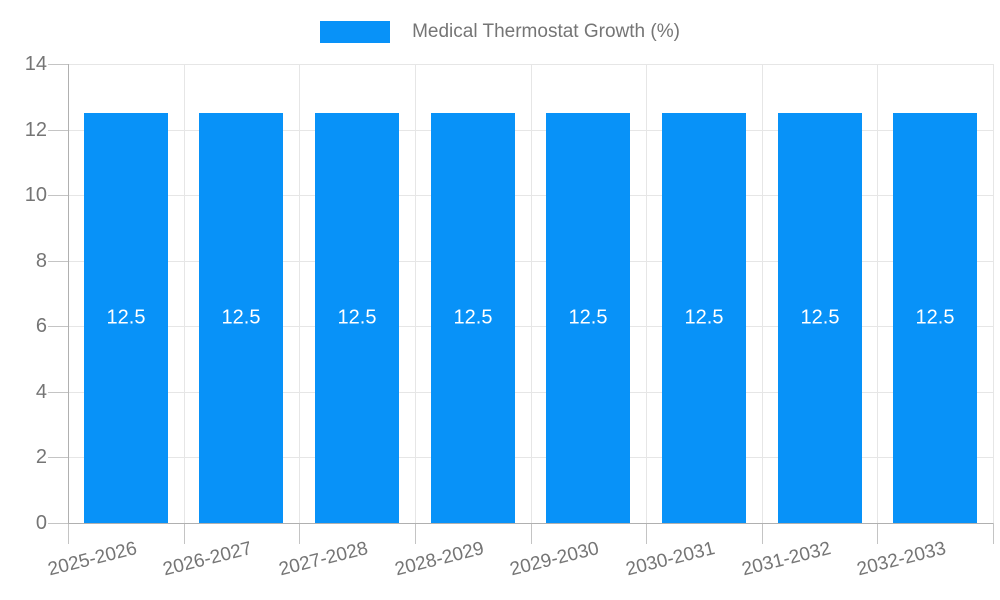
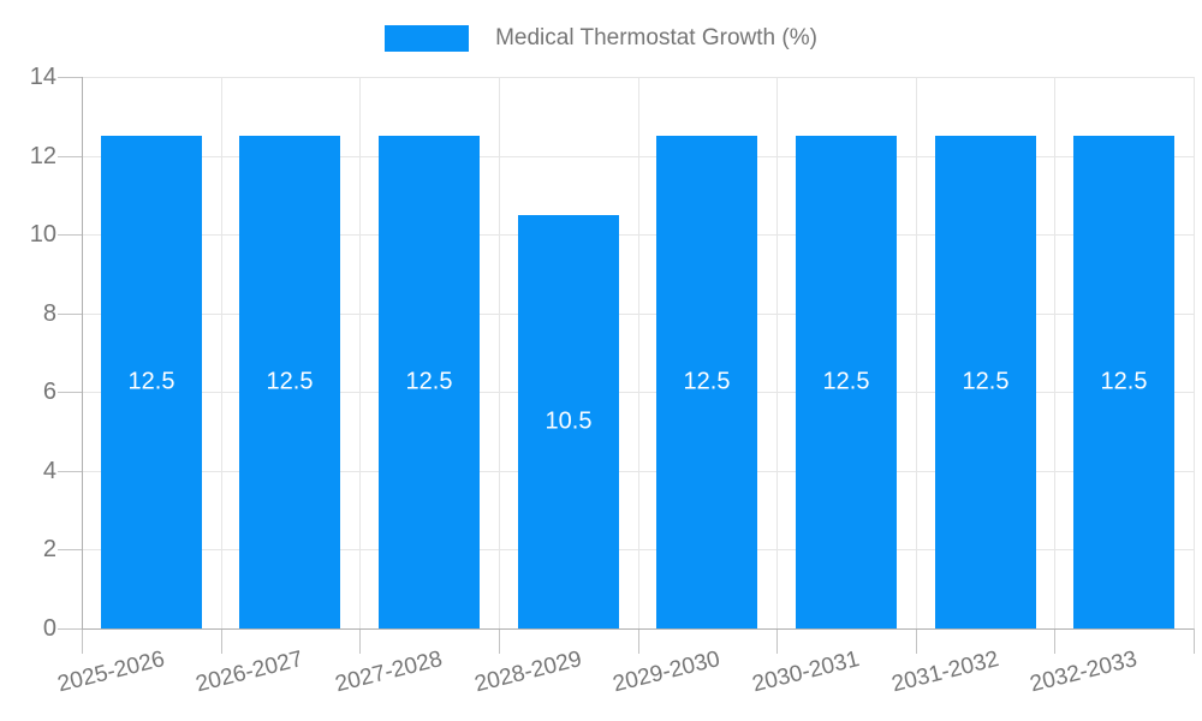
2028-2029: 12.5 -> 10.5
